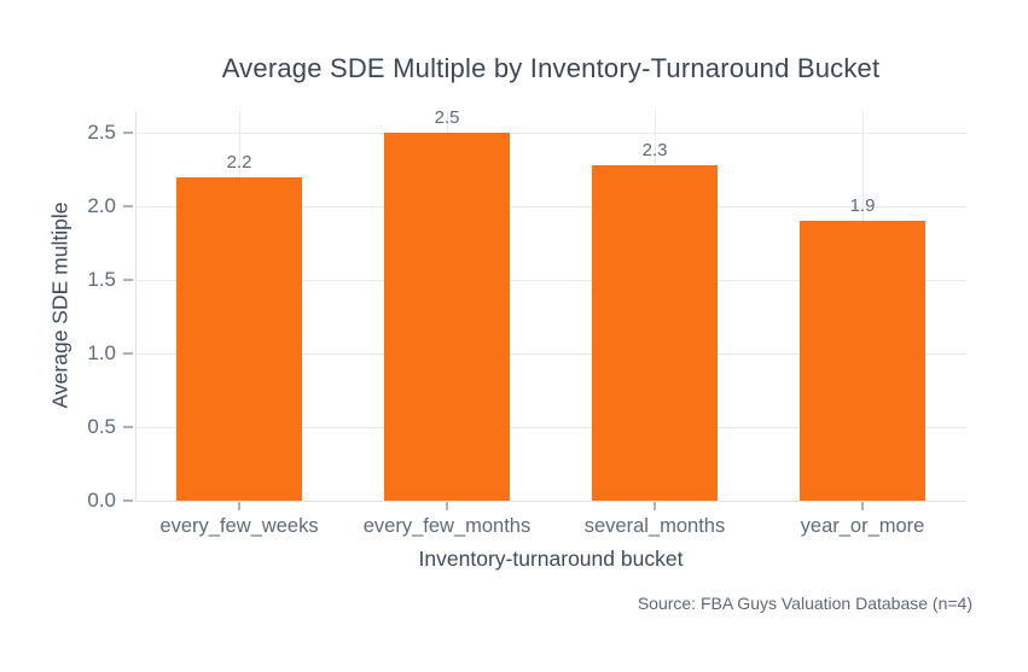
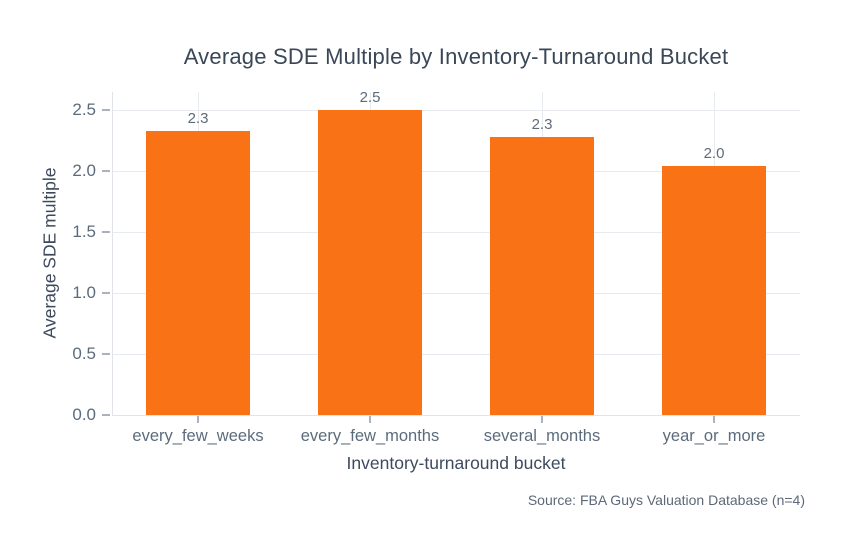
every_few_weeks: 2.2 -> 2.3
year_or_more: 1.9 -> 2.0
